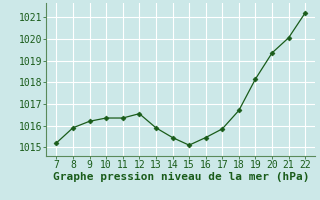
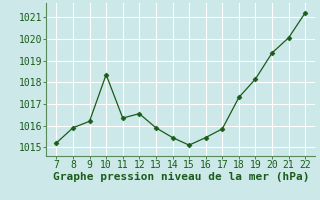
10: 1016.35 -> 1018.35
18: 1016.70 -> 1017.30
